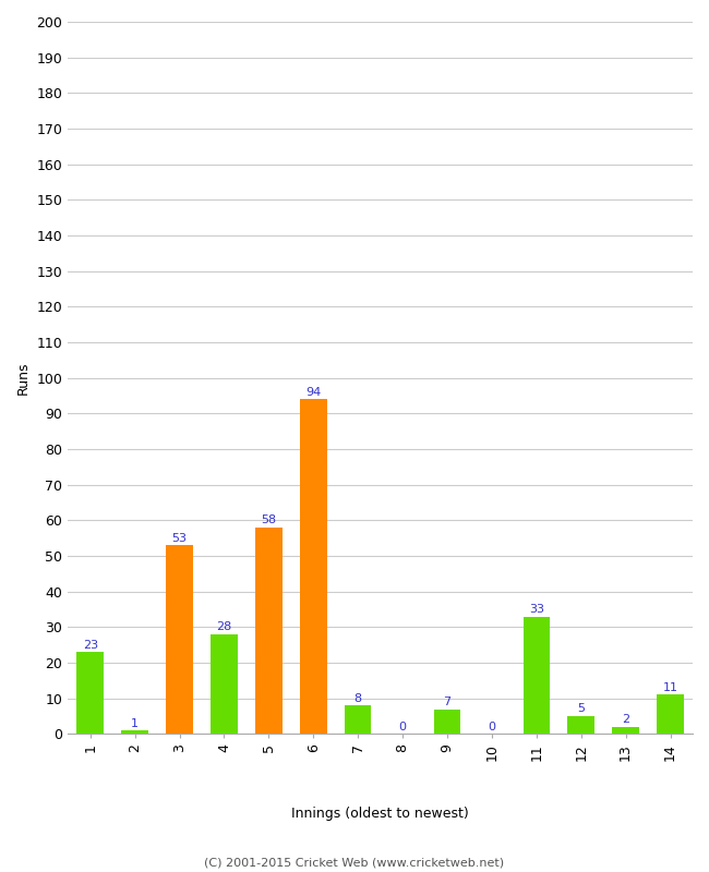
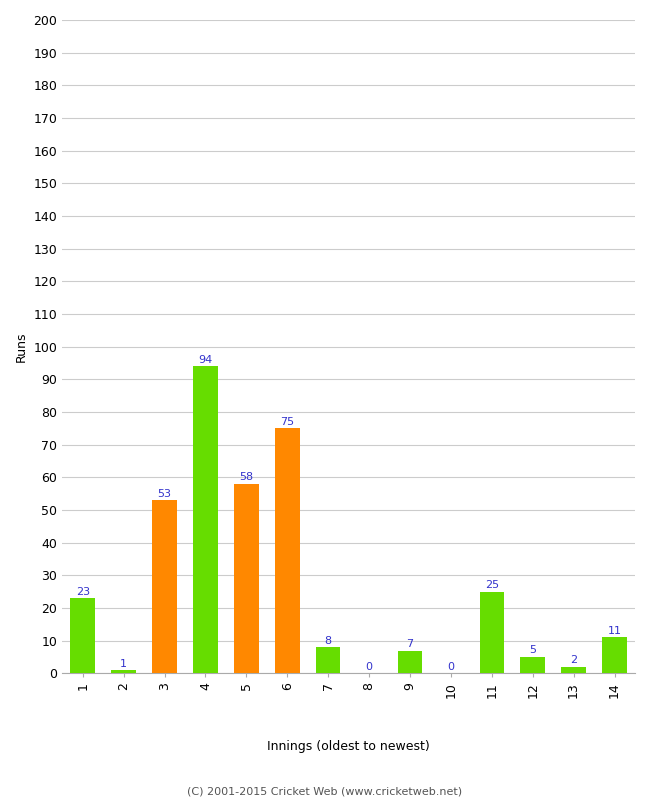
4: 28 -> 94
6: 94 -> 75
11: 33 -> 25
